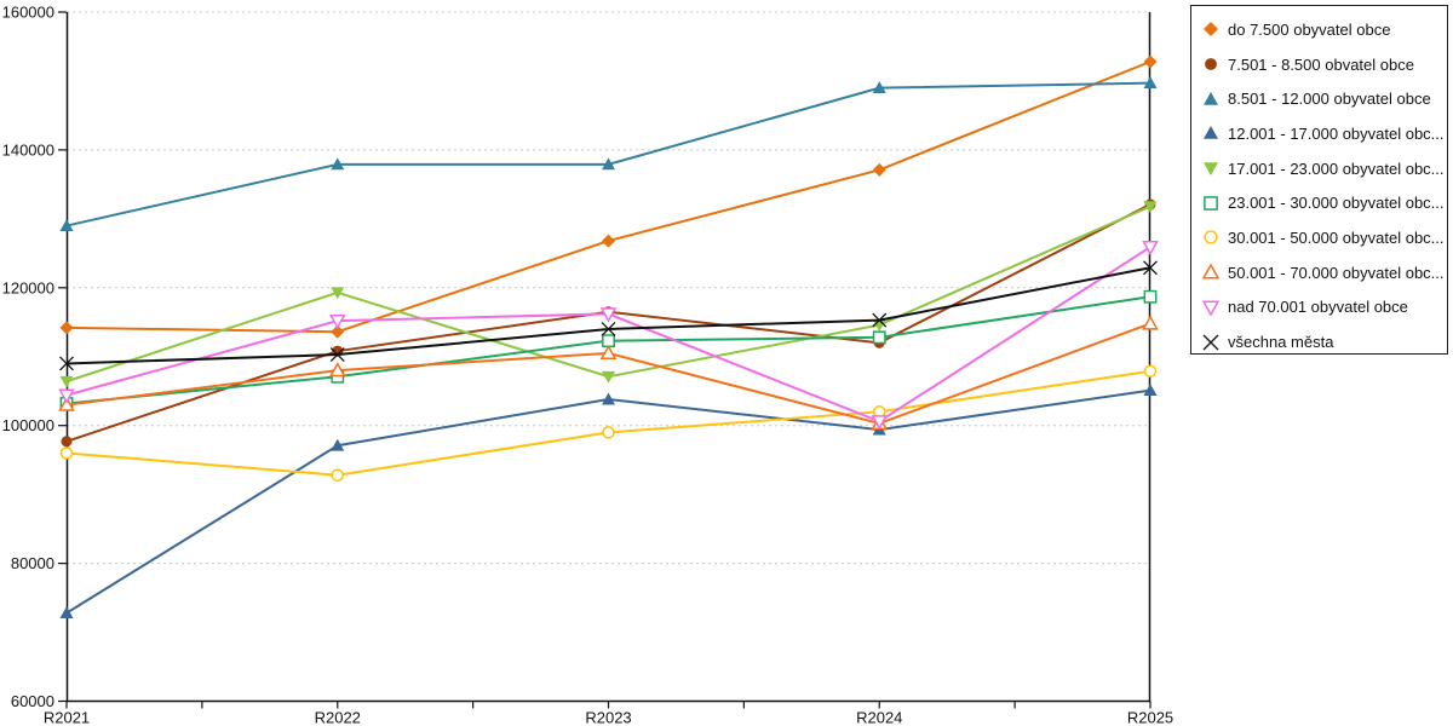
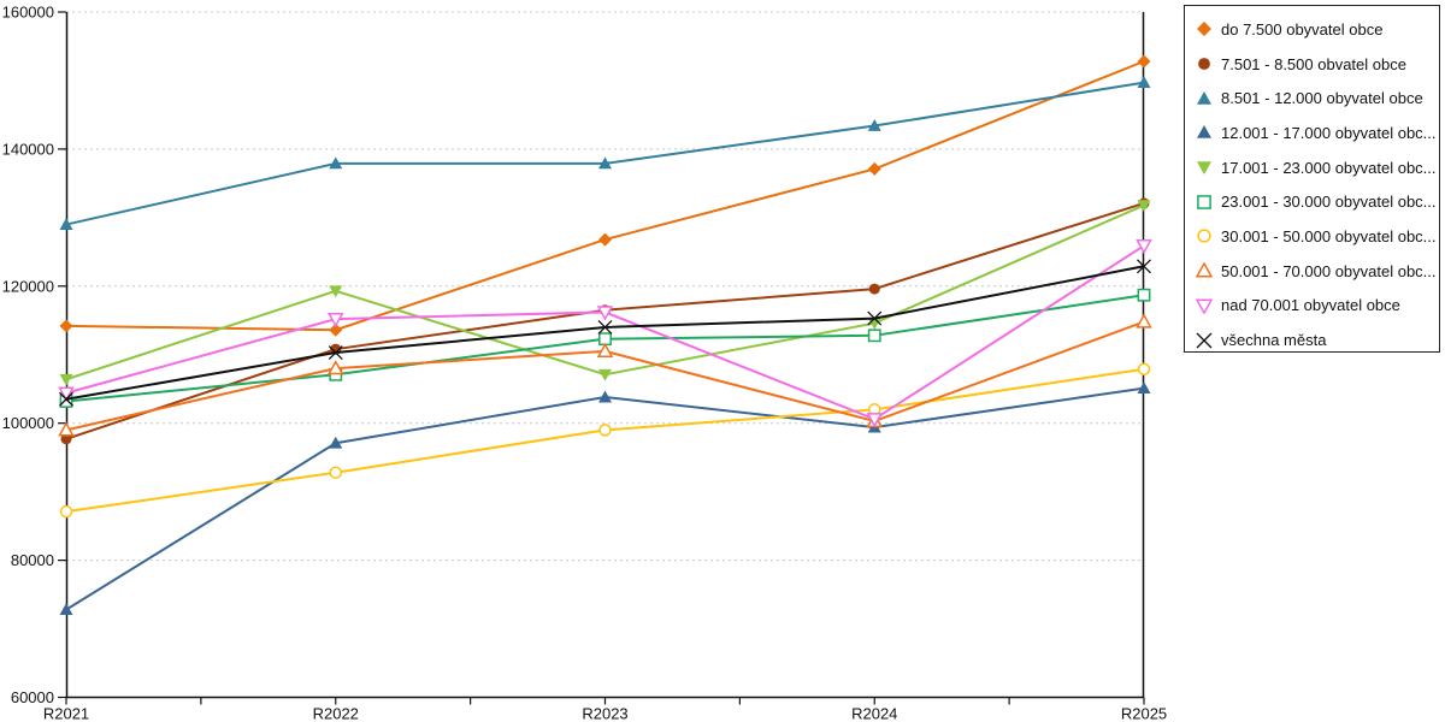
30.001 - 50.000 obyvatel obc.../R2021: 96000 -> 87000
50.001 - 70.000 obyvatel obc.../R2021: 103000 -> 99000
všechna města/R2021: 109000 -> 104000
7.501 - 8.500 obvatel obce/R2024: 112000 -> 120000
8.501 - 12.000 obyvatel obce/R2024: 149000 -> 143000
